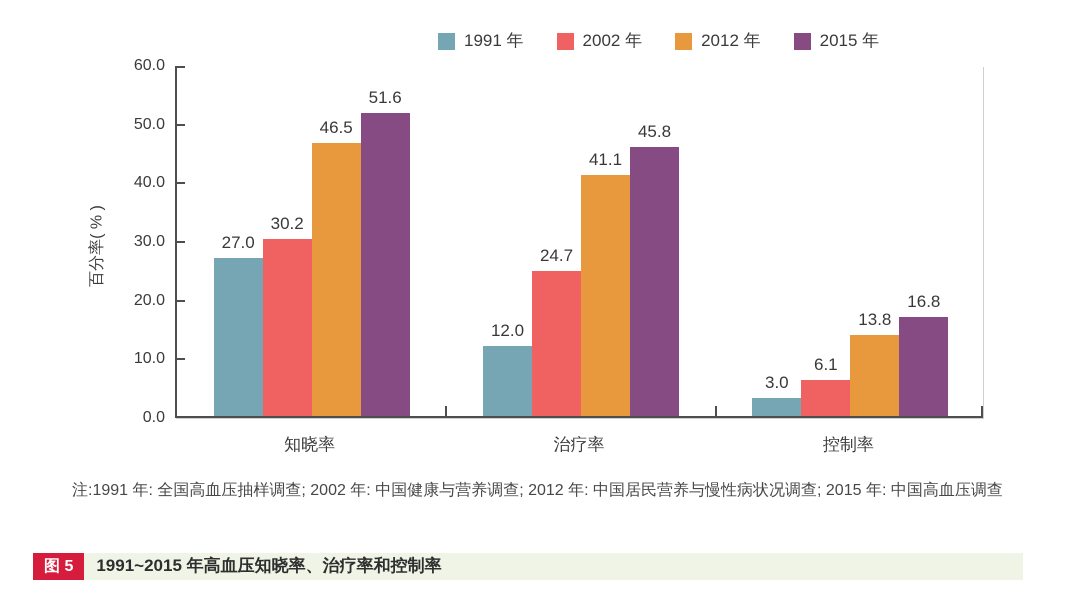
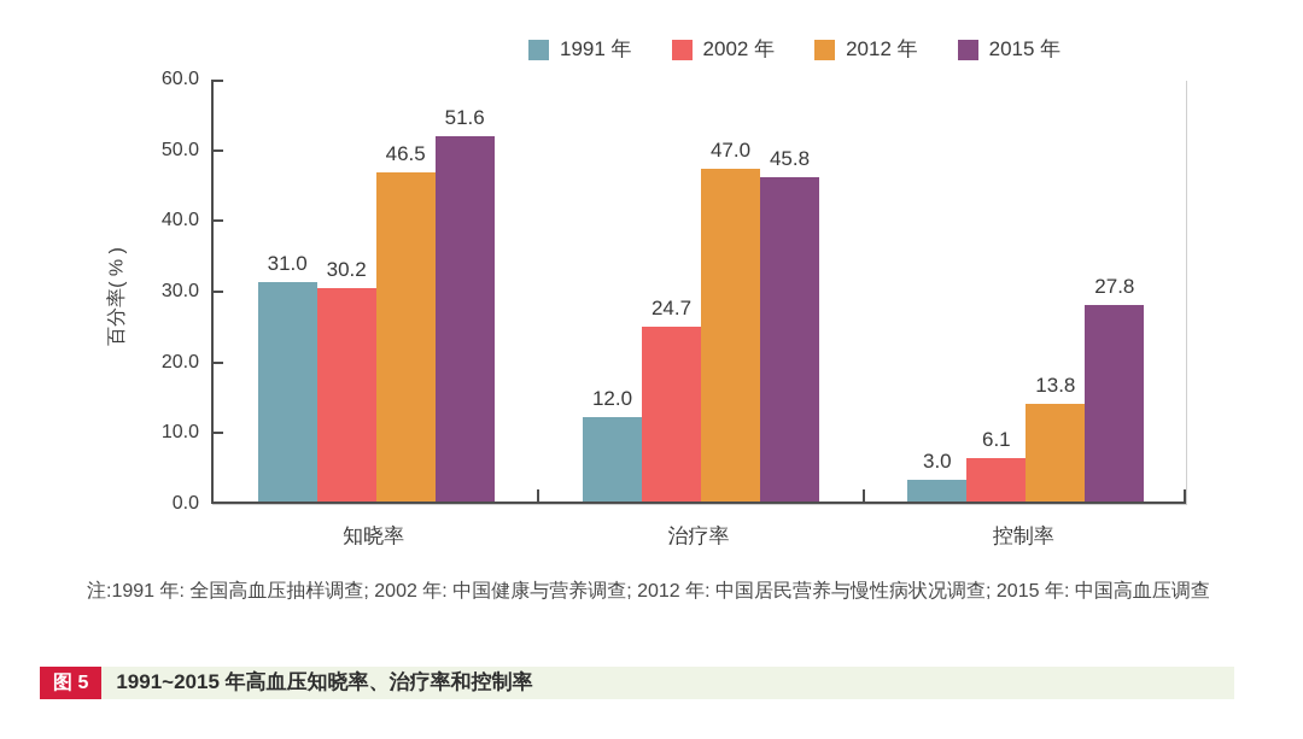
1991 年/知晓率: 27.0 -> 31.0
2012 年/治疗率: 41.1 -> 47.0
2015 年/控制率: 16.8 -> 27.8
